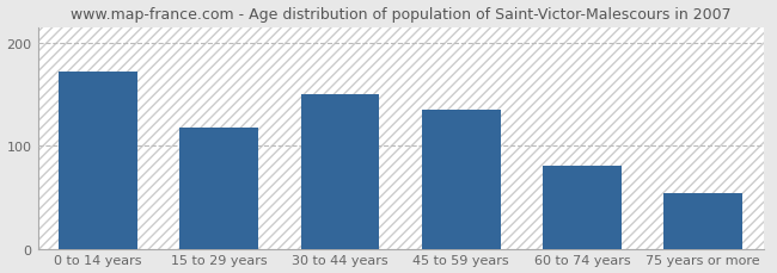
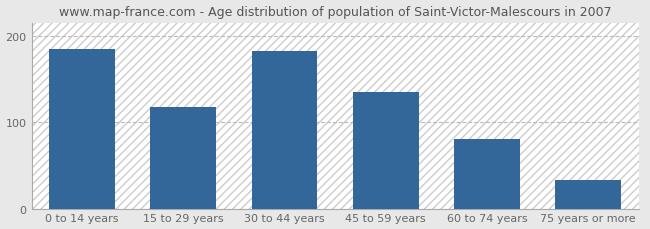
0 to 14 years: 172 -> 185
30 to 44 years: 150 -> 183
75 years or more: 54 -> 33
